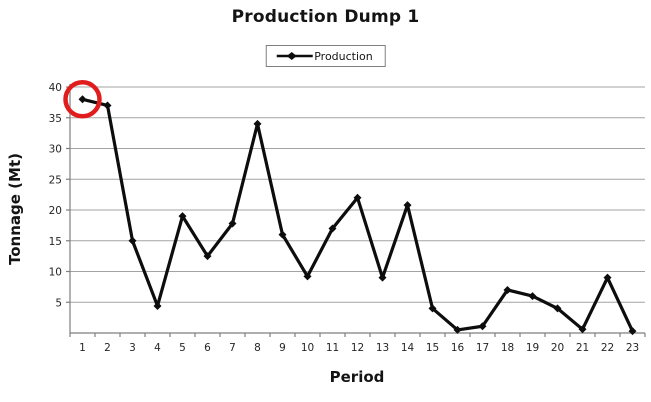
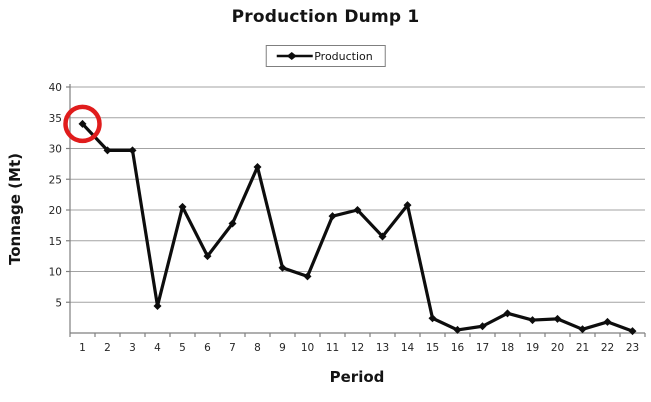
1: 38 -> 34
2: 37 -> 30
3: 15 -> 30
5: 19 -> 20
8: 34 -> 27
9: 16 -> 11
11: 17 -> 19
12: 22 -> 20
13: 9 -> 16
15: 4 -> 2
18: 7 -> 3
19: 6 -> 2
20: 4 -> 2
22: 9 -> 2
